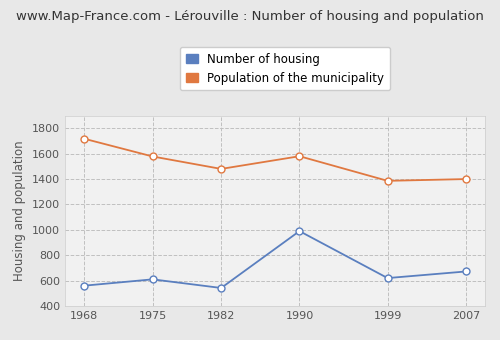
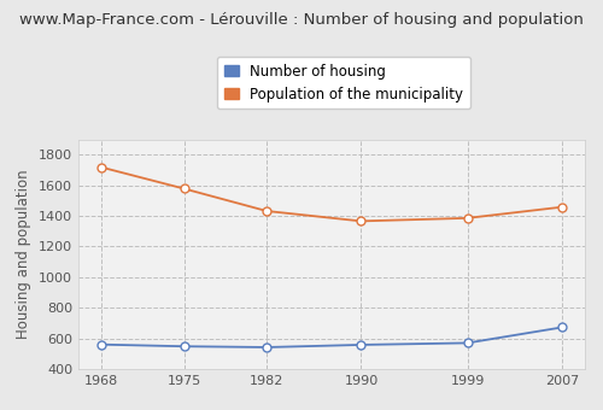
Number of housing/1975: 610 -> 550
Population of the municipality/1982: 1480 -> 1430
Number of housing/1990: 990 -> 560
Population of the municipality/1990: 1580 -> 1370
Number of housing/1999: 620 -> 570
Population of the municipality/2007: 1400 -> 1460
